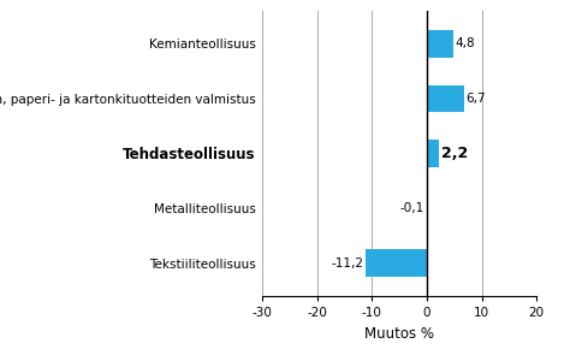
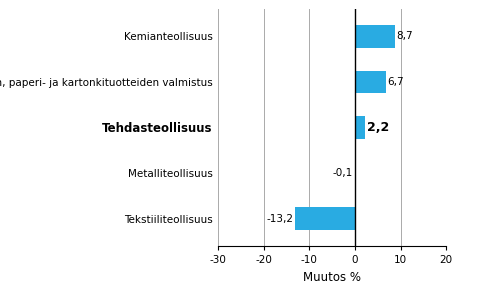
Kemianteollisuus: 4,8 -> 8,7
Tekstiiliteollisuus: -11,2 -> -13,2
